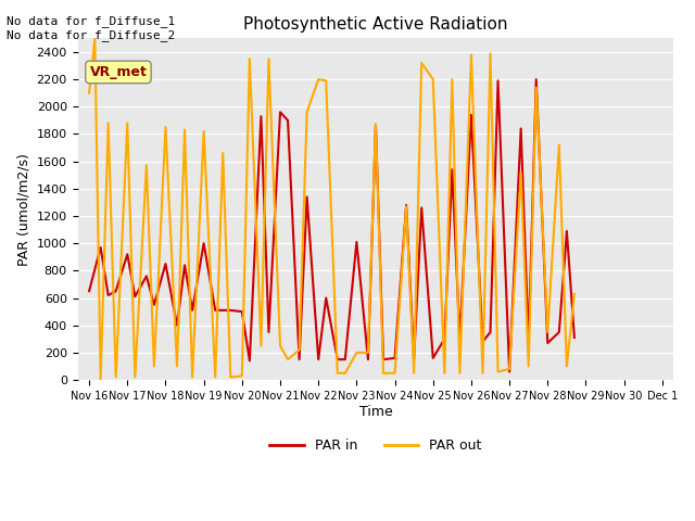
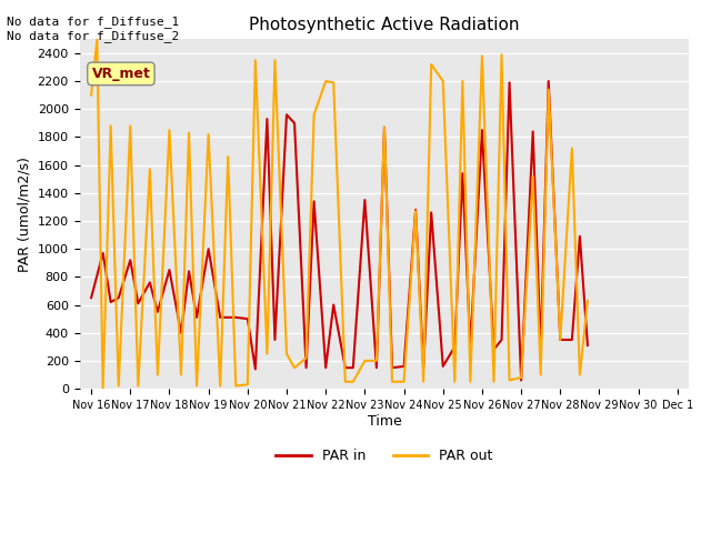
PAR in/Nov 23: 1010 -> 1350
PAR in/Nov 26: 1940 -> 1850
PAR in/Nov 28: 270 -> 350
